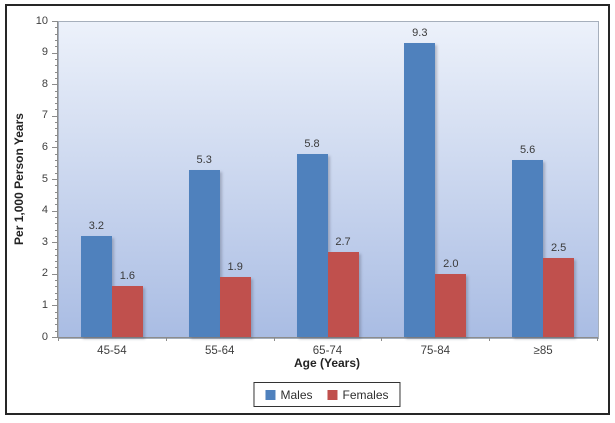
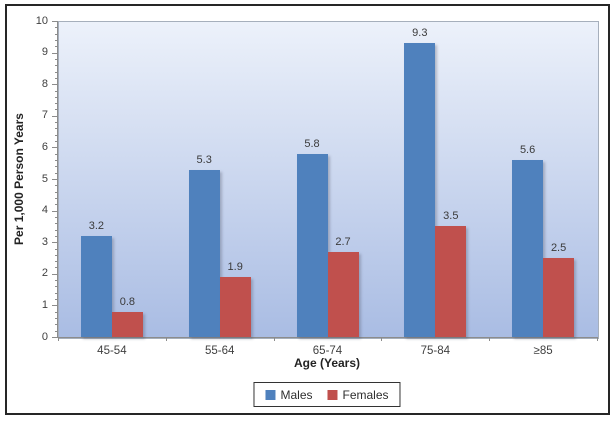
Females/45-54: 1.6 -> 0.8
Females/75-84: 2.0 -> 3.5
